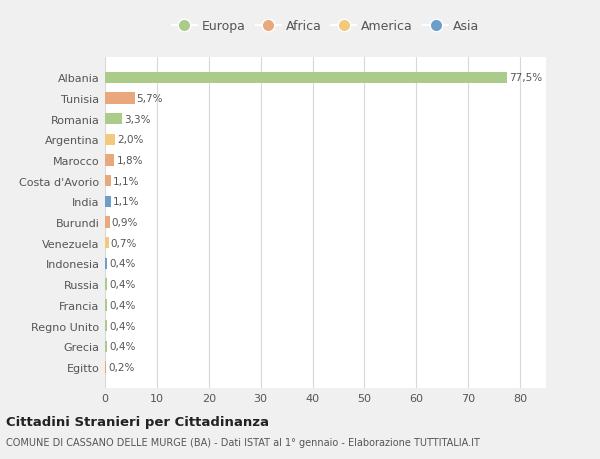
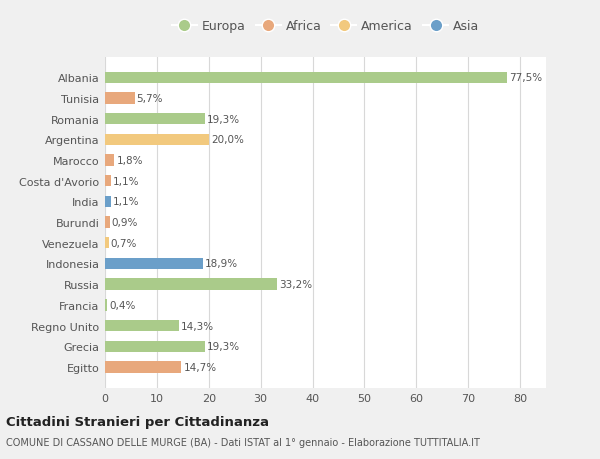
Romania: 3,3% -> 19,3%
Argentina: 2,0% -> 20,0%
Indonesia: 0,4% -> 18,9%
Russia: 0,4% -> 33,2%
Regno Unito: 0,4% -> 14,3%
Grecia: 0,4% -> 19,3%
Egitto: 0,2% -> 14,7%
